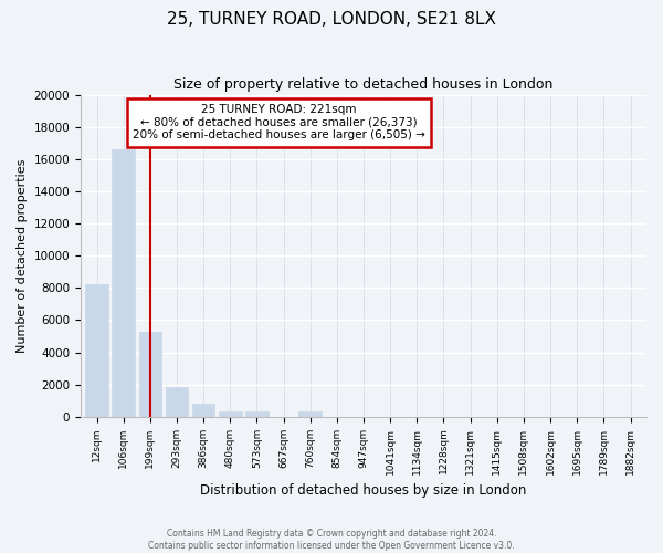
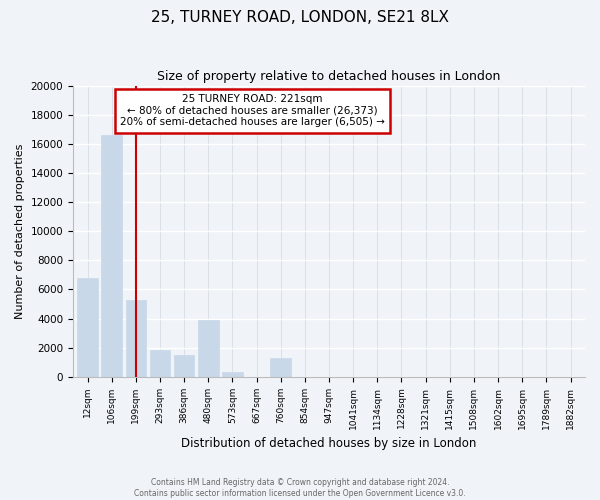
12sqm: 8200 -> 6800
386sqm: 800 -> 1500
480sqm: 300 -> 3900
760sqm: 300 -> 1300
